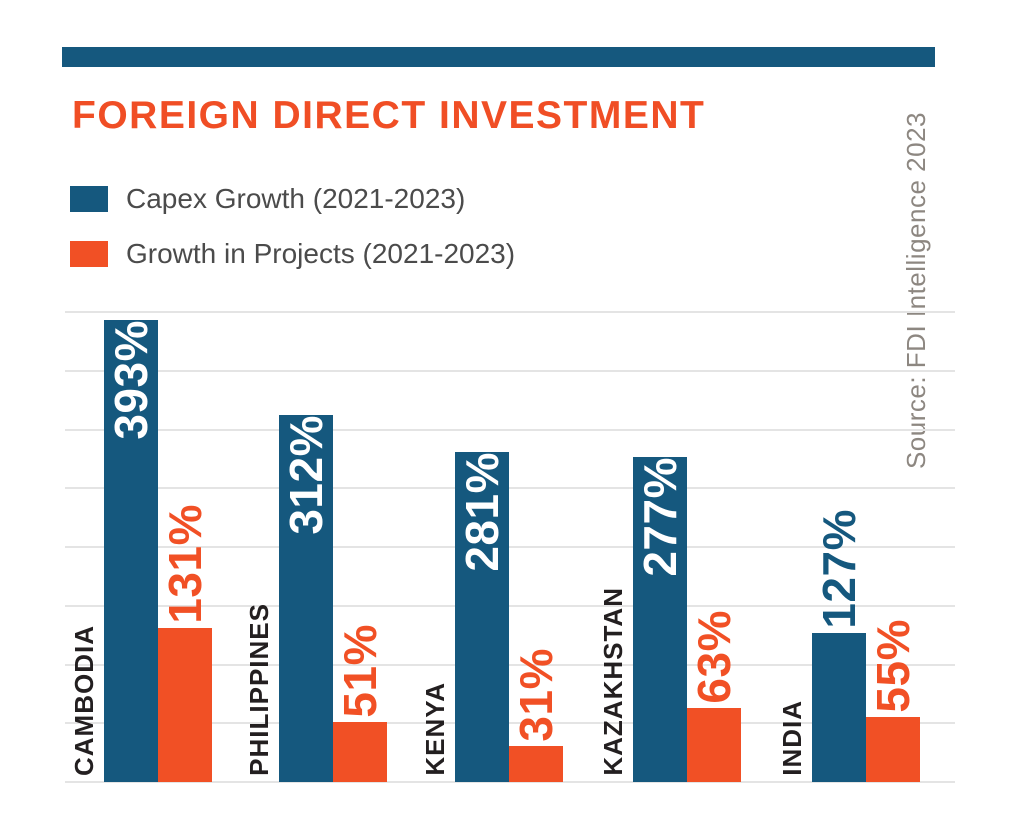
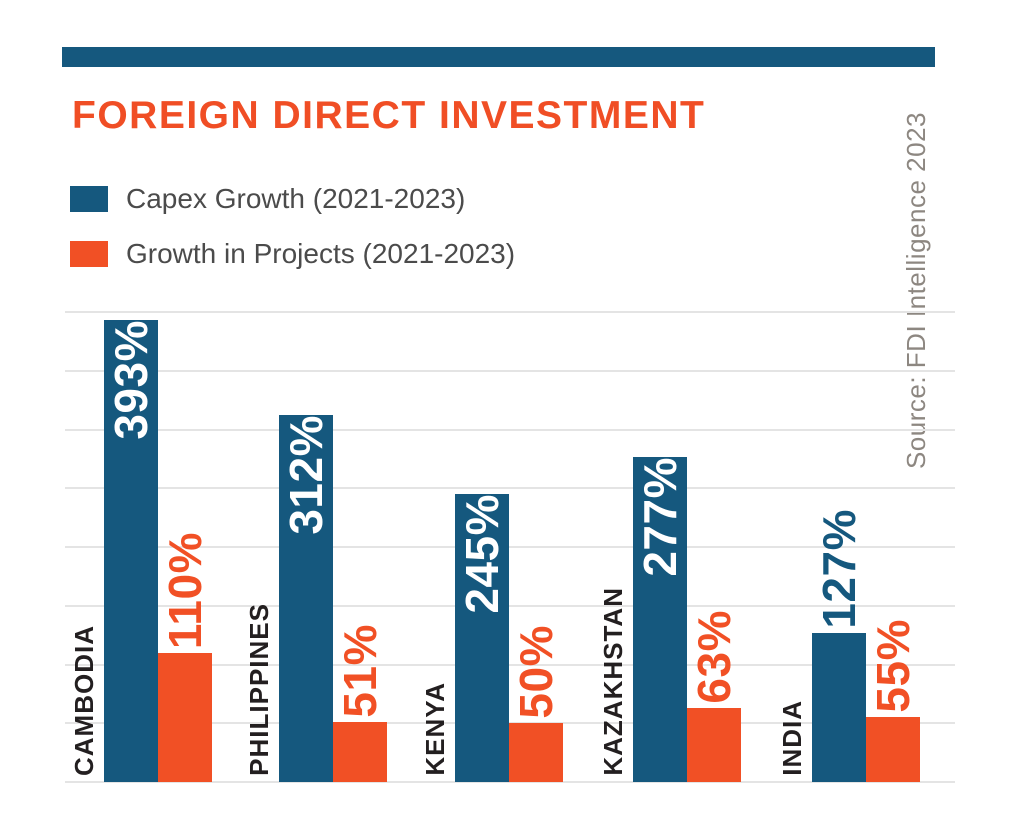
Growth in Projects (2021-2023)/CAMBODIA: 131% -> 110%
Capex Growth (2021-2023)/KENYA: 281% -> 245%
Growth in Projects (2021-2023)/KENYA: 31% -> 50%
